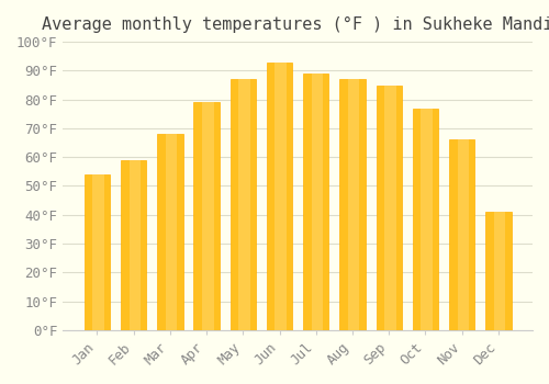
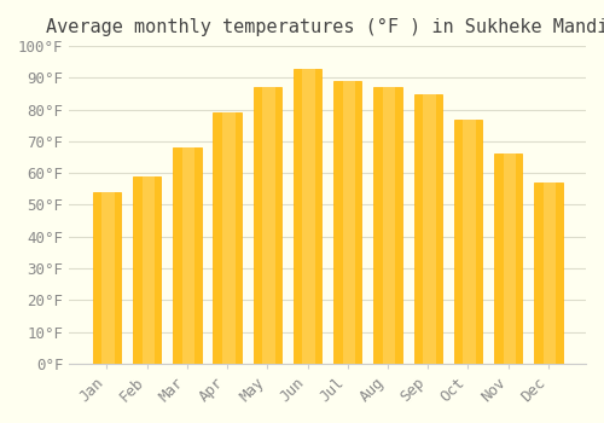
Dec: 41°F -> 57°F
